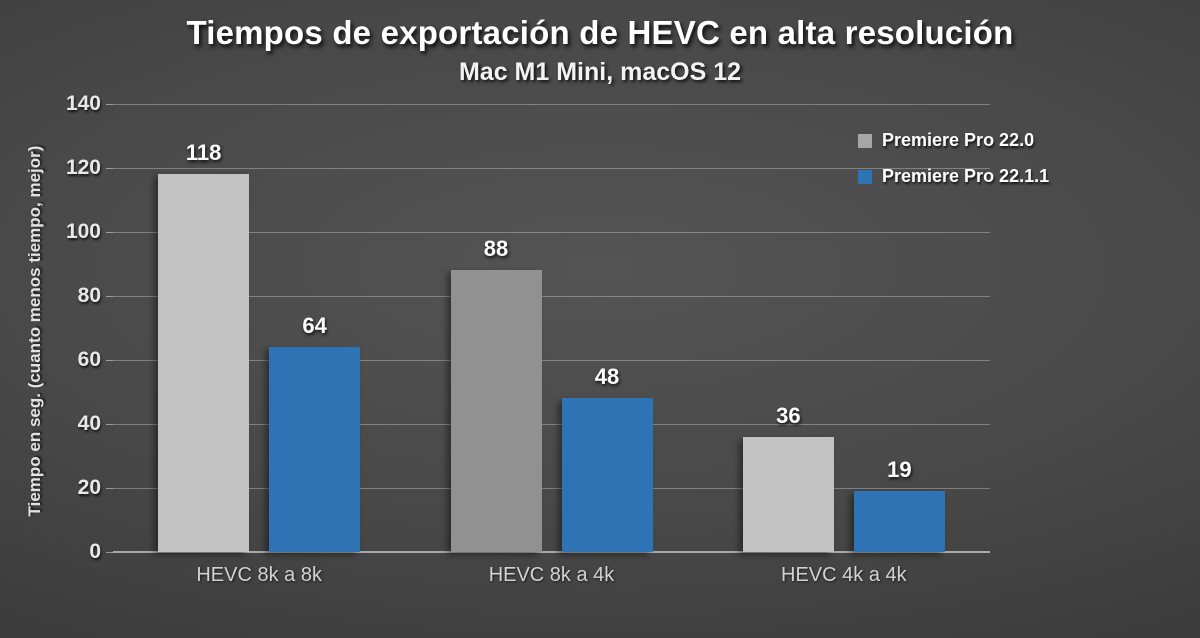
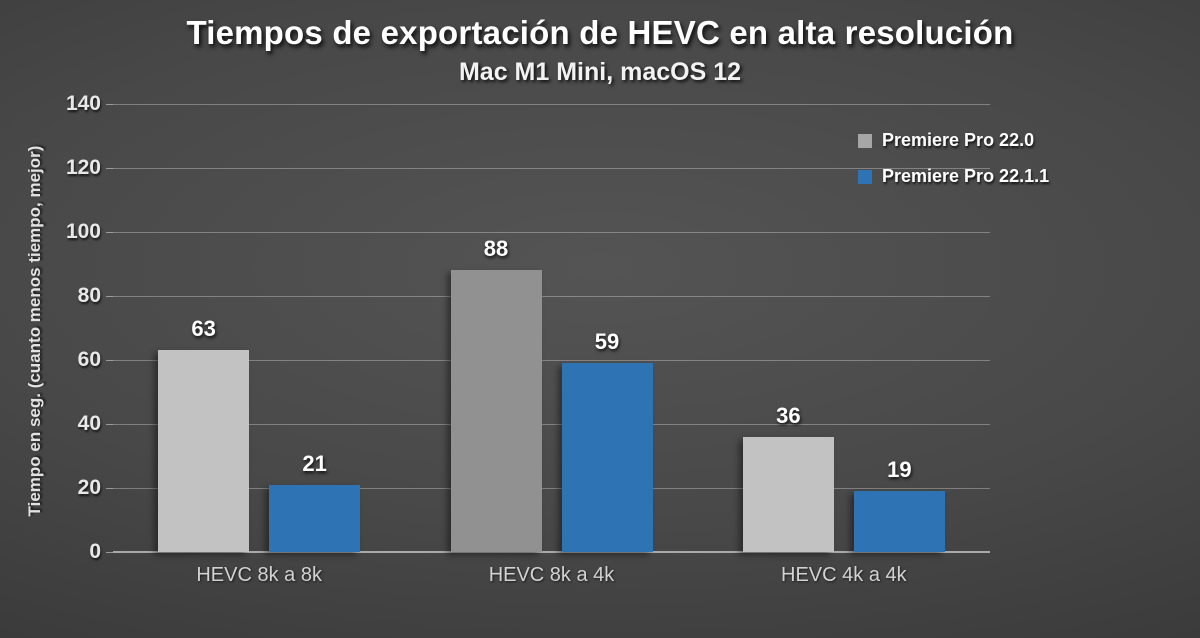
Premiere Pro 22.0/HEVC 8k a 8k: 118 -> 63
Premiere Pro 22.1.1/HEVC 8k a 8k: 64 -> 21
Premiere Pro 22.1.1/HEVC 8k a 4k: 48 -> 59
